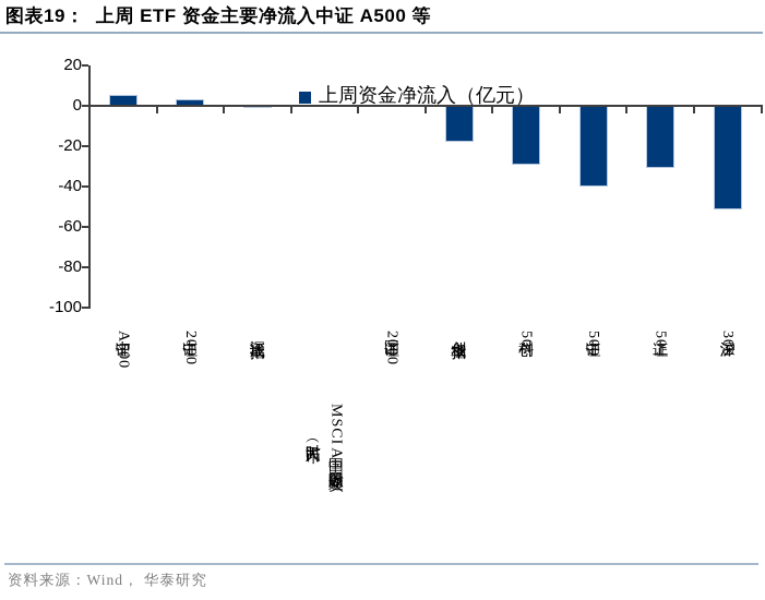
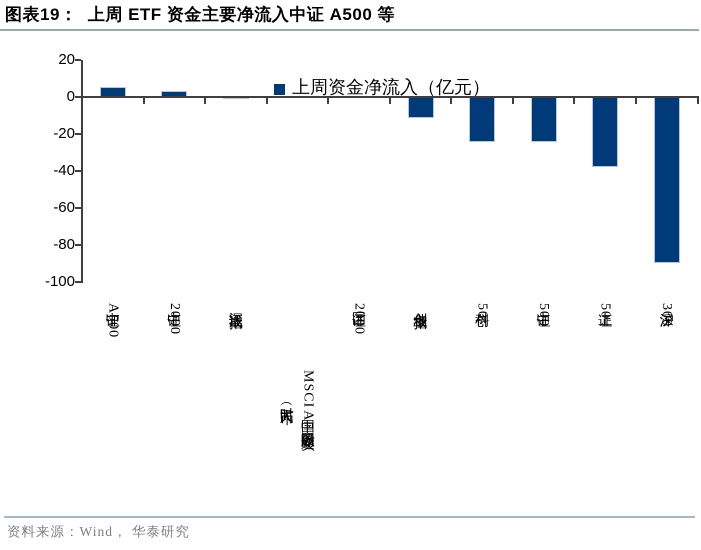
创业板指: -18 -> -12
科创50: -29 -> -24
中证500: -40 -> -24
上证50: -31 -> -38
沪深300: -51 -> -90
